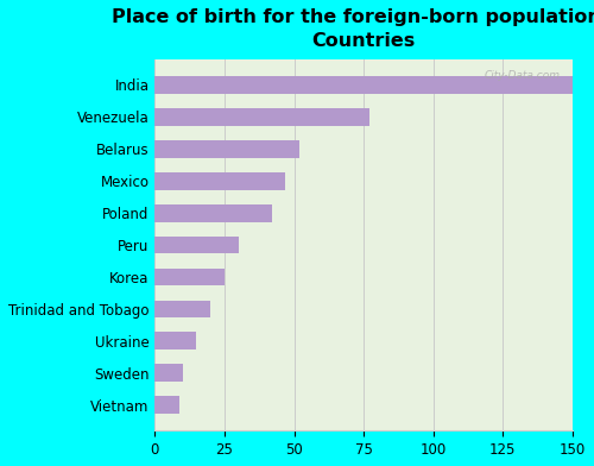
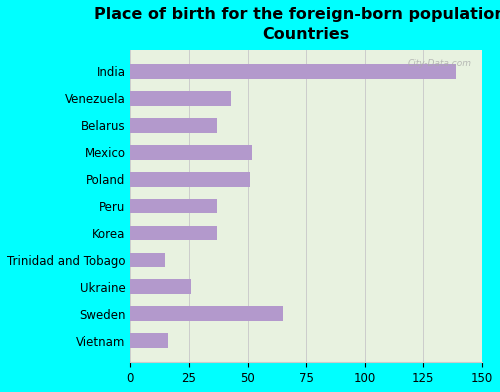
India: 150 -> 139
Venezuela: 77 -> 43
Belarus: 52 -> 37
Mexico: 47 -> 52
Poland: 42 -> 51
Peru: 30 -> 37
Korea: 25 -> 37
Trinidad and Tobago: 20 -> 15
Ukraine: 15 -> 26
Sweden: 10 -> 65
Vietnam: 9 -> 16
